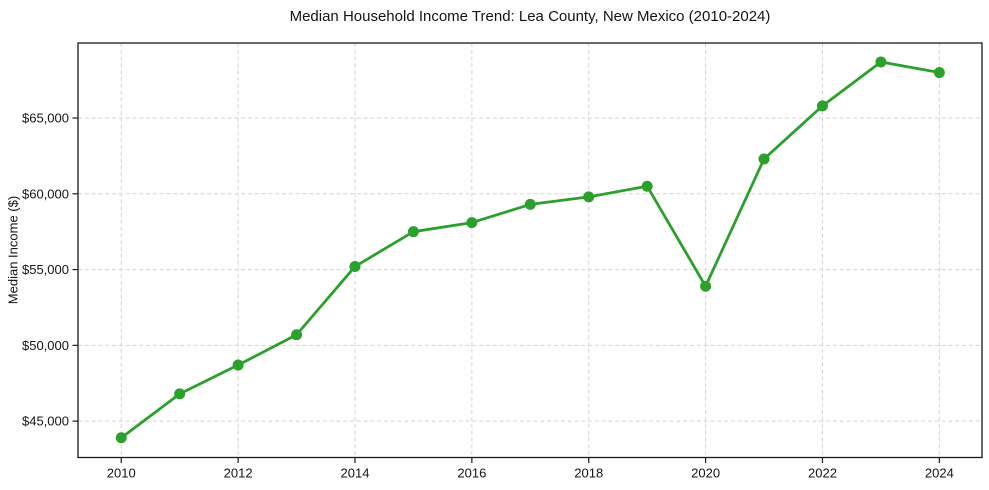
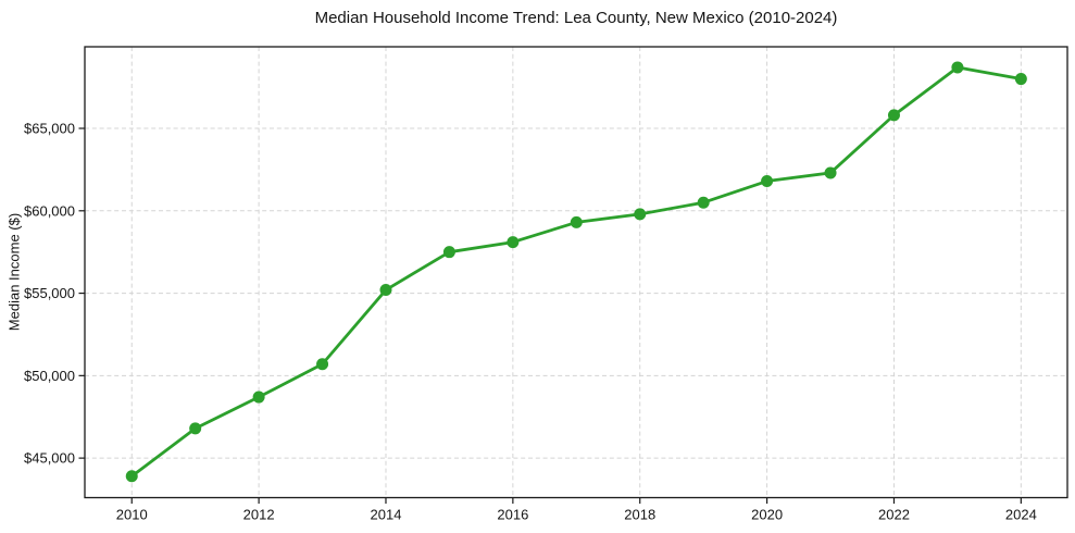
2020: $53900 -> $61800
